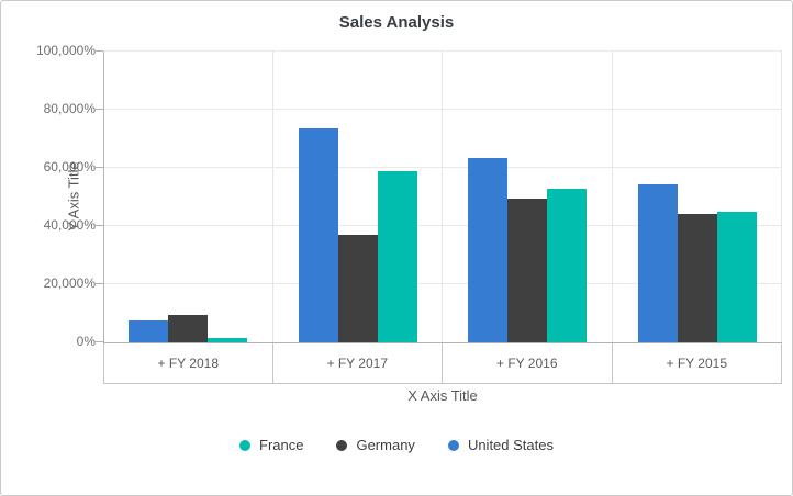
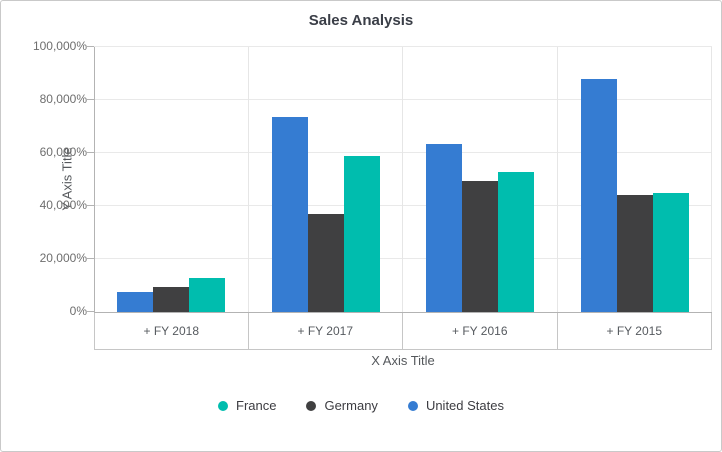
France/+ FY 2018: 2000% -> 13000%
United States/+ FY 2015: 54000% -> 88000%
